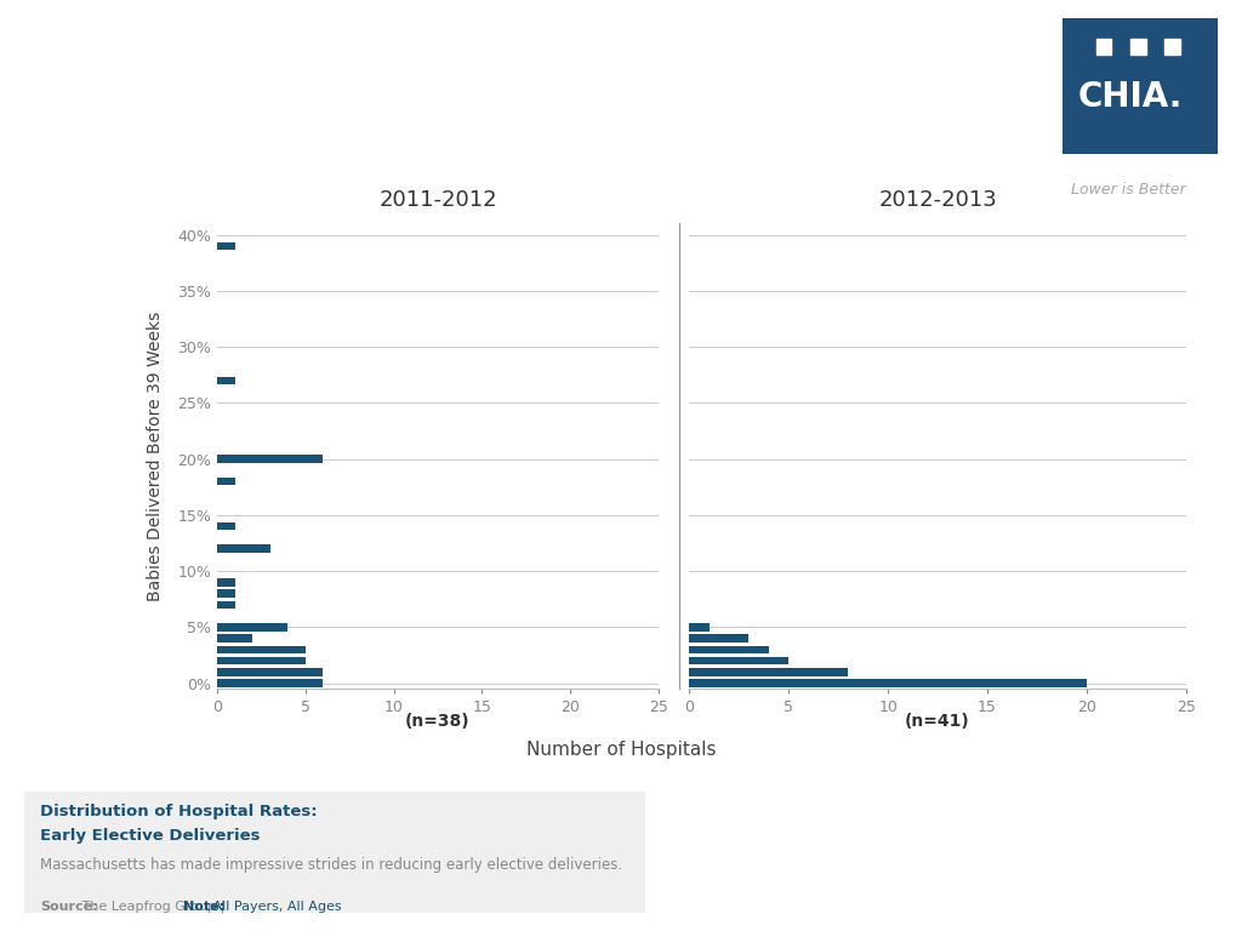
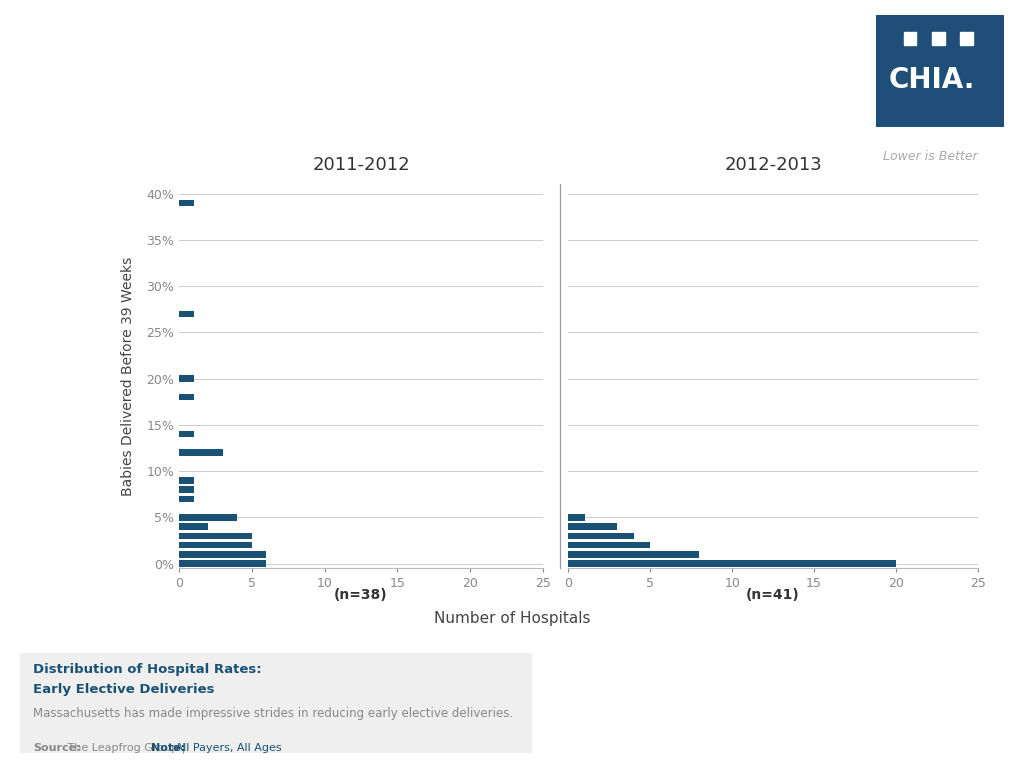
2011-2012/20%: 6 -> 1
